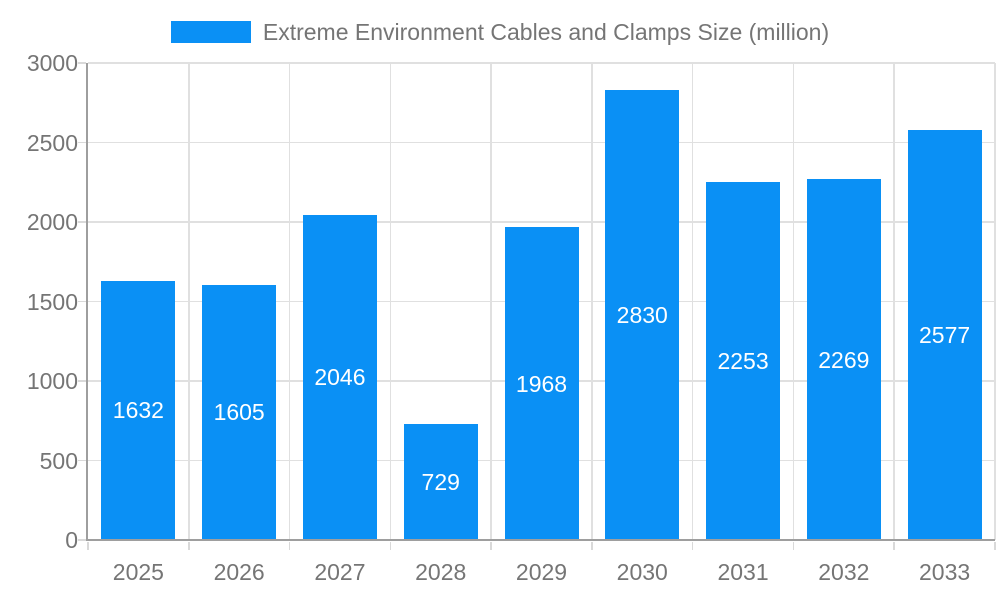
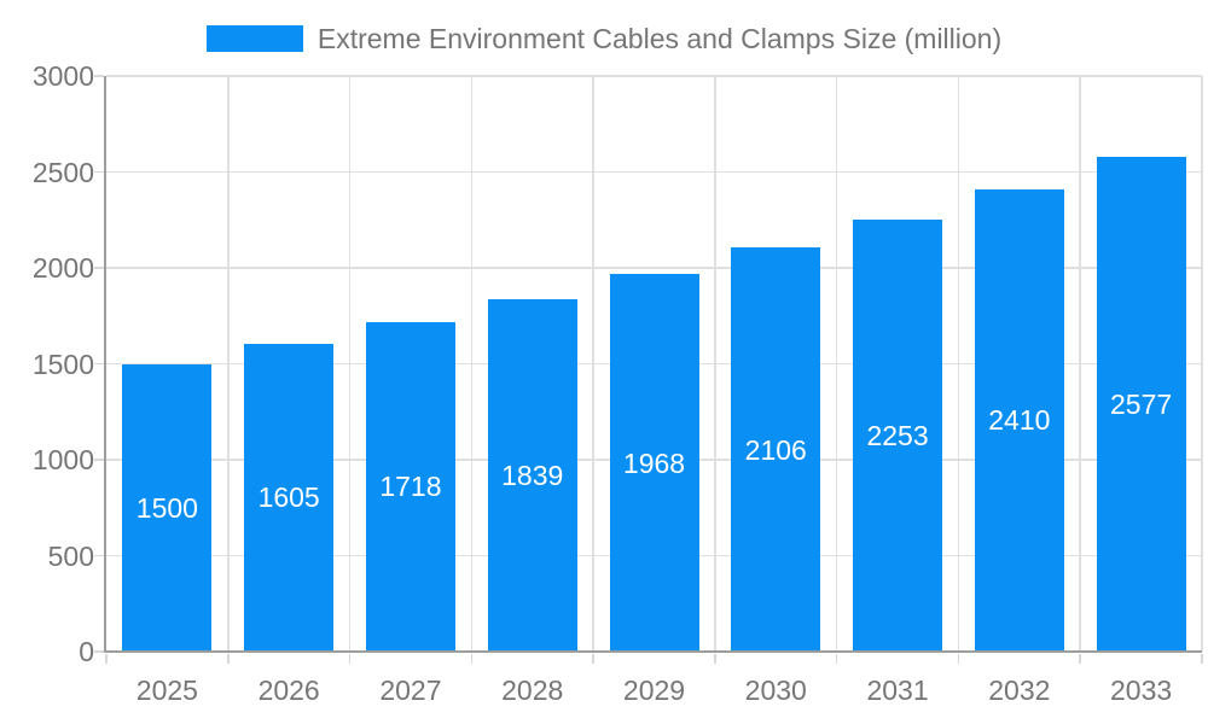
2025: 1632 -> 1500
2027: 2046 -> 1718
2028: 729 -> 1839
2030: 2830 -> 2106
2032: 2269 -> 2410
